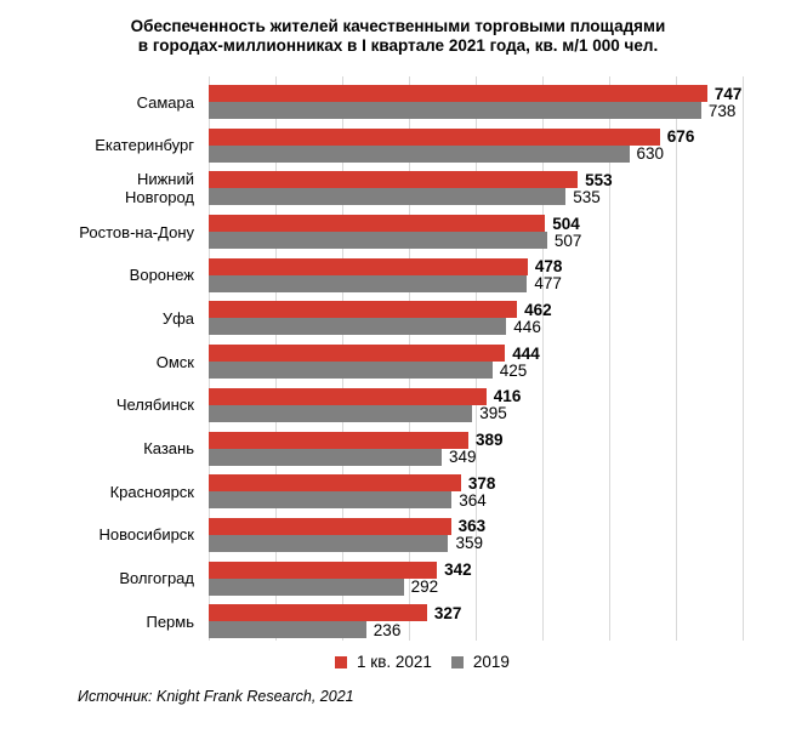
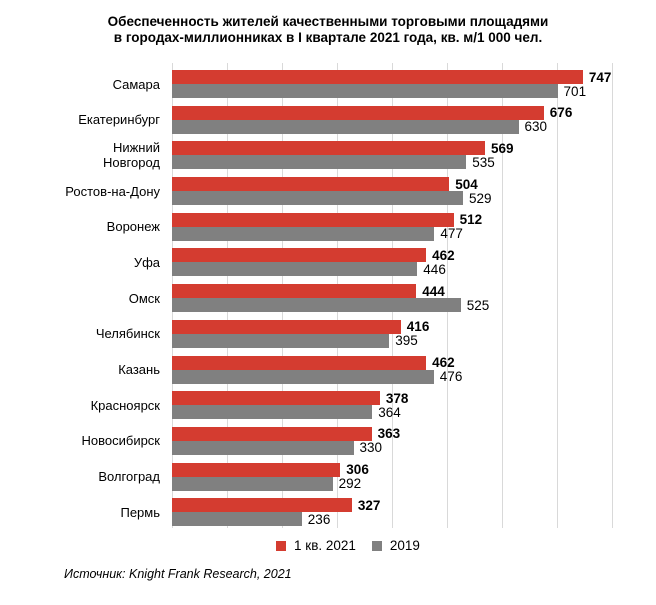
2019/Самара: 738 -> 701
1 кв. 2021/Нижний Новгород: 553 -> 569
2019/Ростов-на-Дону: 507 -> 529
1 кв. 2021/Воронеж: 478 -> 512
2019/Омск: 425 -> 525
1 кв. 2021/Казань: 389 -> 462
2019/Казань: 349 -> 476
2019/Новосибирск: 359 -> 330
1 кв. 2021/Волгоград: 342 -> 306
